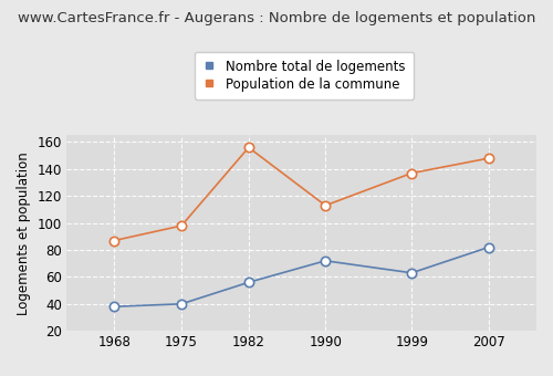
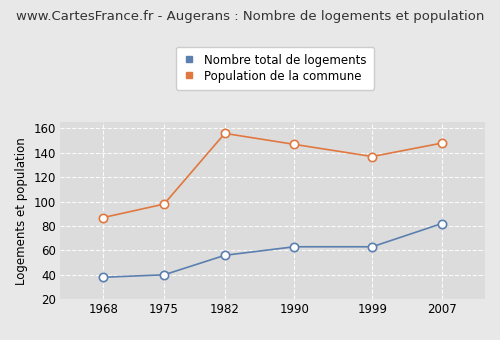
Nombre total de logements/1990: 72 -> 63
Population de la commune/1990: 113 -> 147
